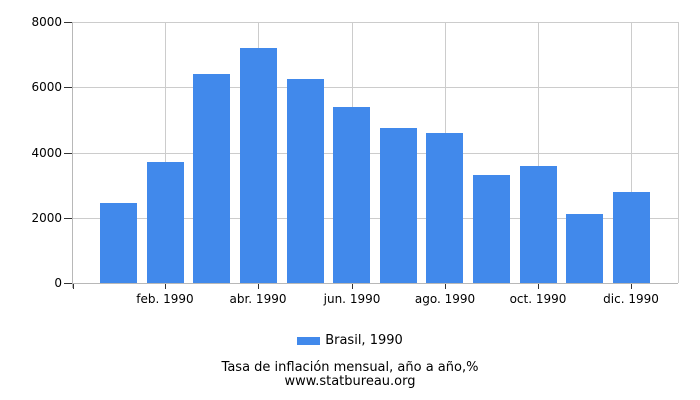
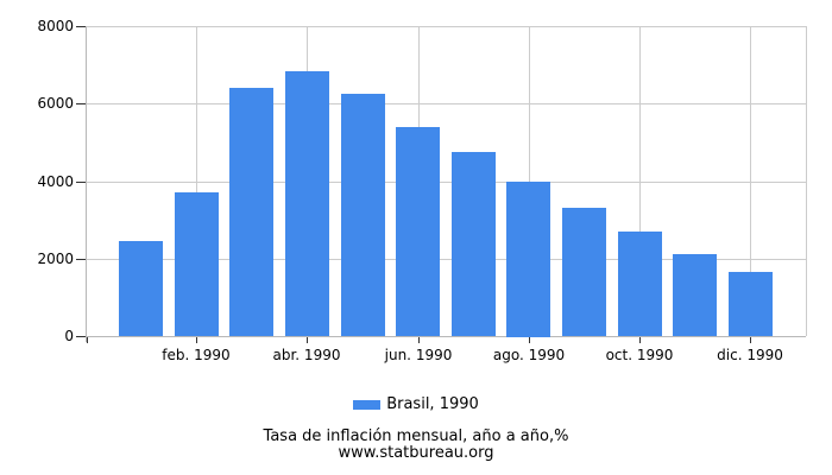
abr. 1990: 7200 -> 6800
ago. 1990: 4600 -> 4000
oct. 1990: 3600 -> 2700
dic. 1990: 2800 -> 1600
